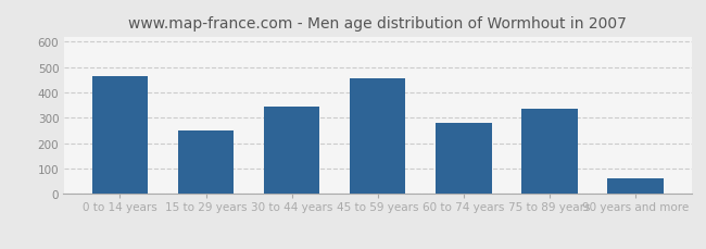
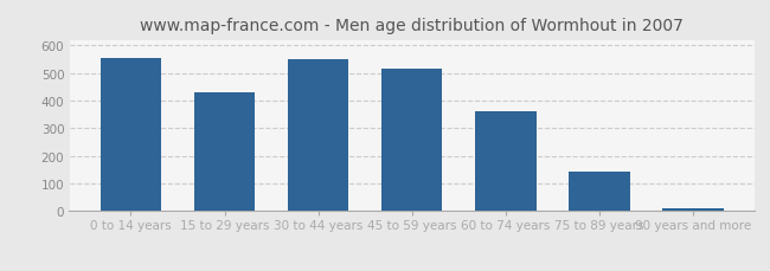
0 to 14 years: 465 -> 555
15 to 29 years: 250 -> 430
30 to 44 years: 345 -> 548
45 to 59 years: 455 -> 517
60 to 74 years: 280 -> 360
75 to 89 years: 335 -> 142
90 years and more: 60 -> 10
